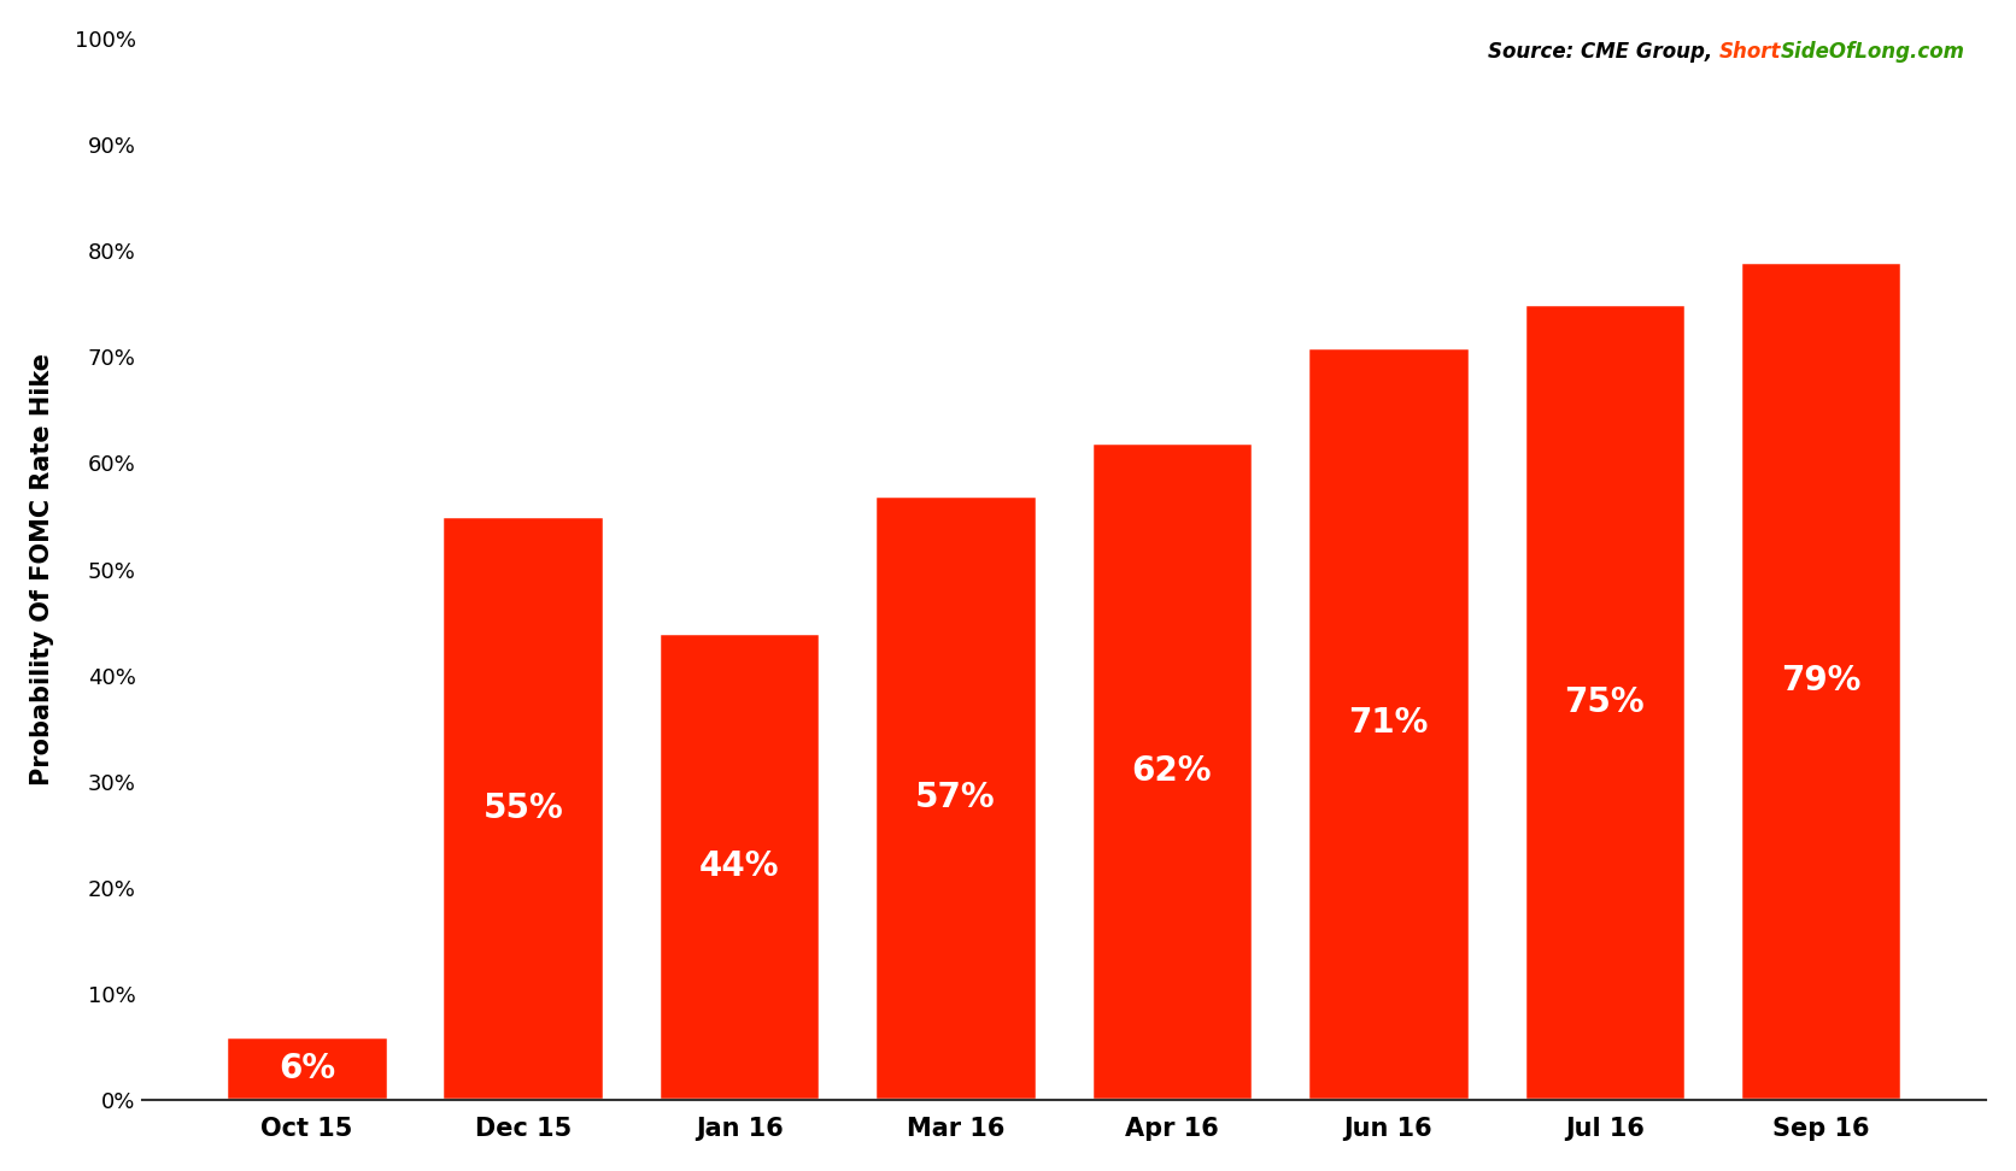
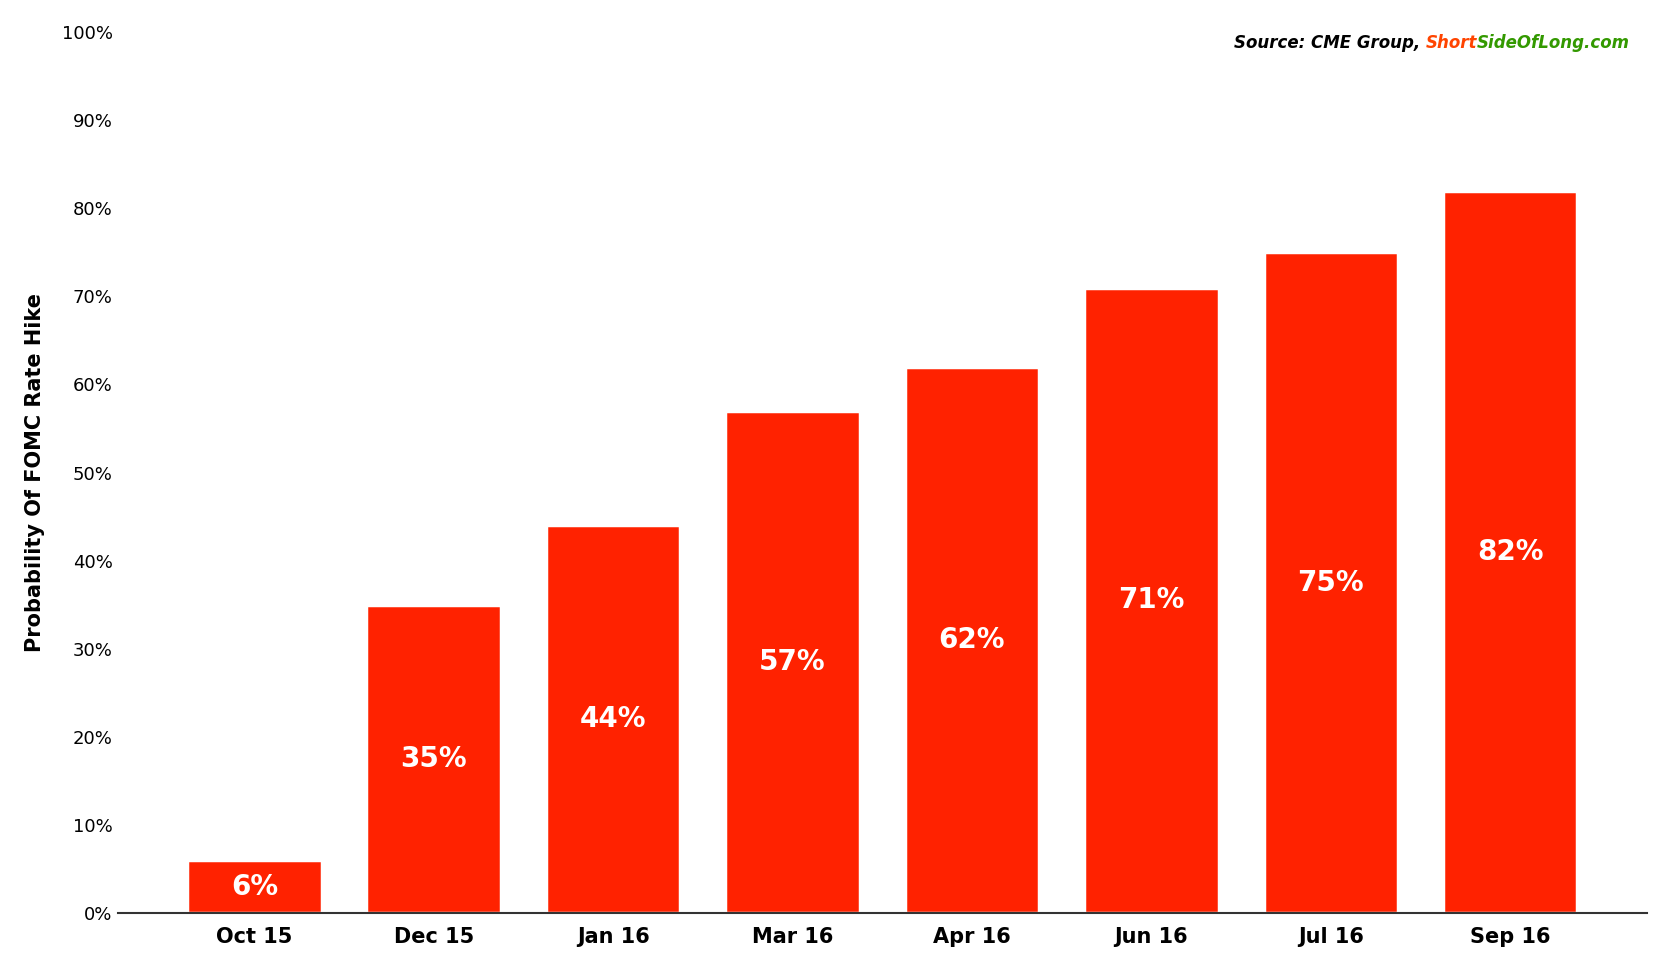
Dec 15: 55% -> 35%
Sep 16: 79% -> 82%
